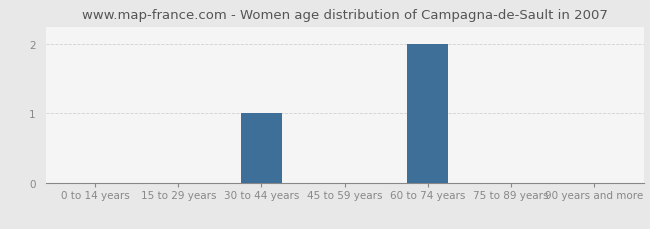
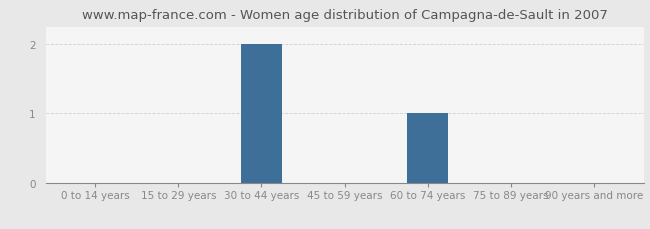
30 to 44 years: 1 -> 2
60 to 74 years: 2 -> 1
